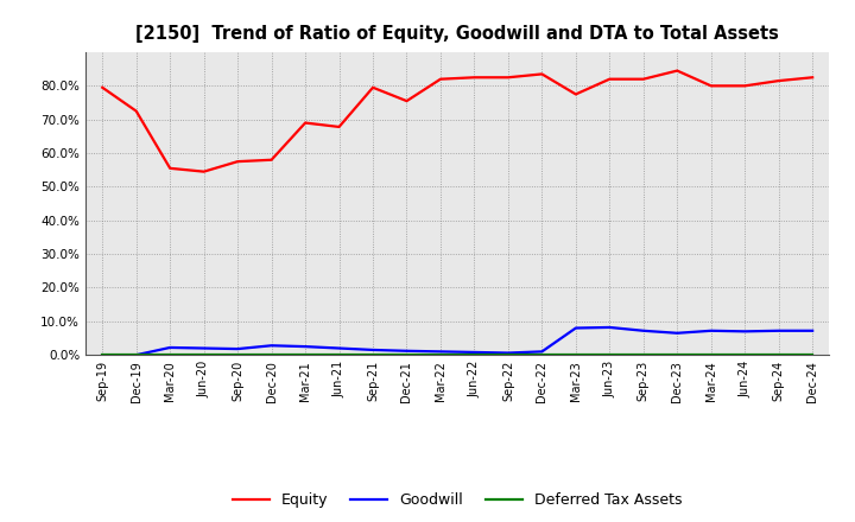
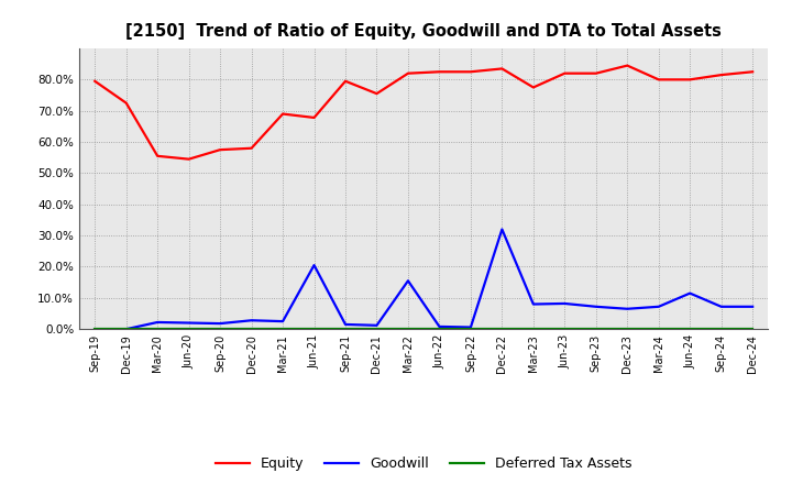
Goodwill/Jun-21: 2.0% -> 20.5%
Goodwill/Mar-22: 1.0% -> 15.5%
Goodwill/Dec-22: 1.0% -> 32.0%
Goodwill/Jun-24: 7.0% -> 11.5%
